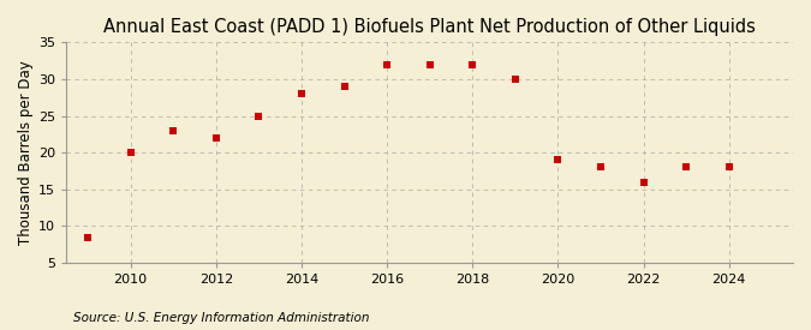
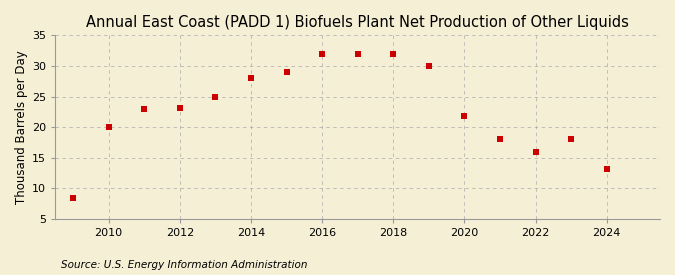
2012: 22.0 -> 23.2
2020: 19.0 -> 21.8
2024: 18.0 -> 13.2
